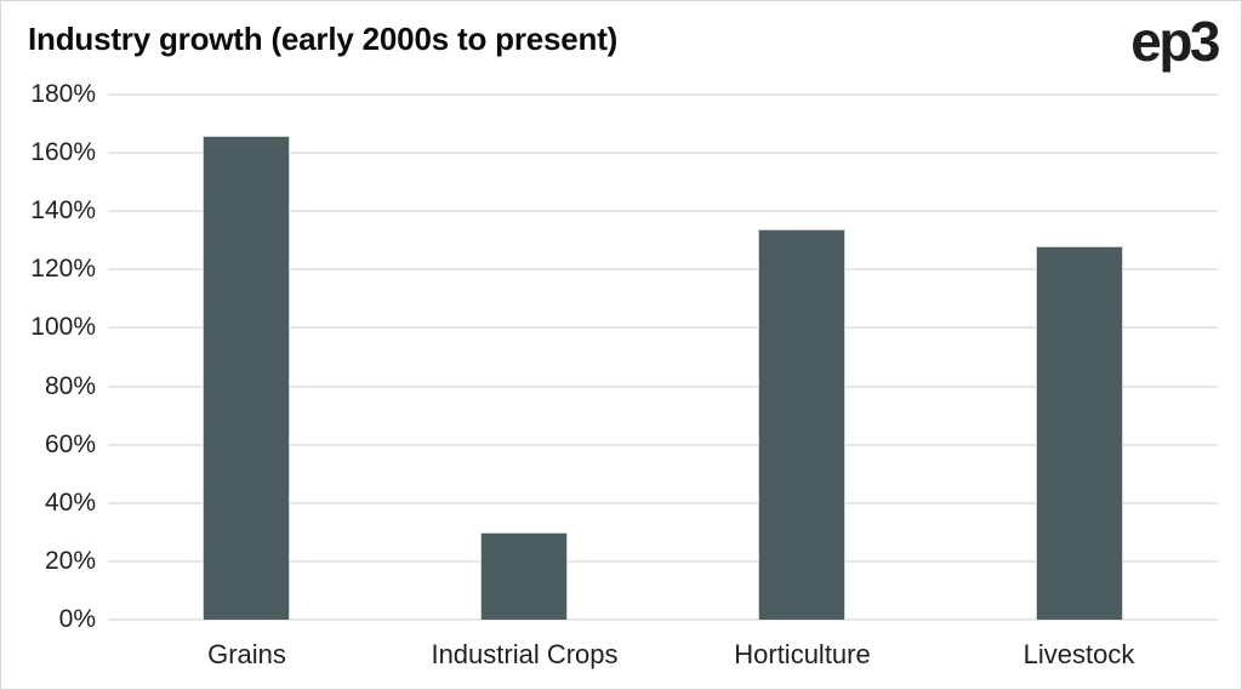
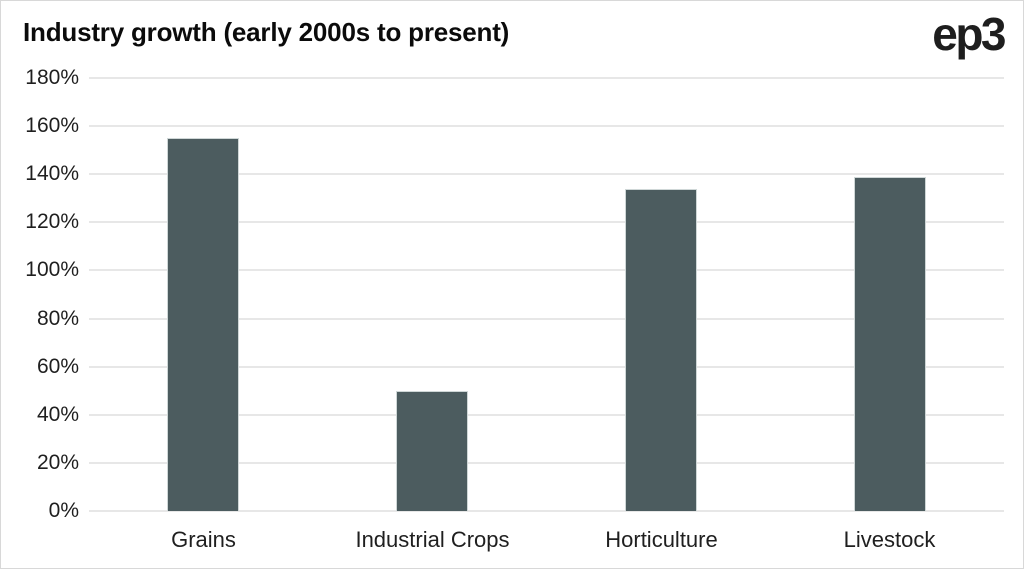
Grains: 166% -> 155%
Industrial Crops: 30% -> 50%
Livestock: 128% -> 139%
